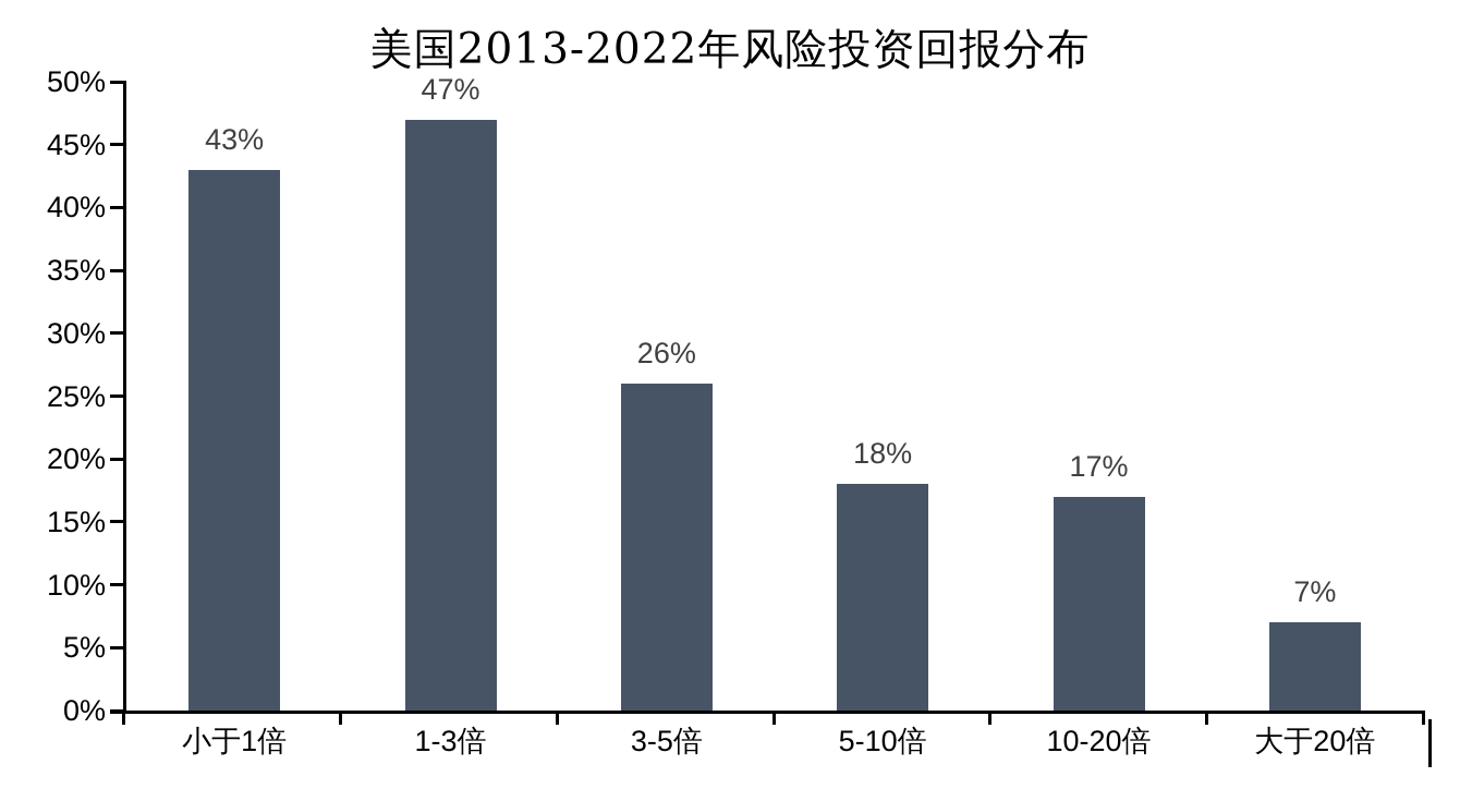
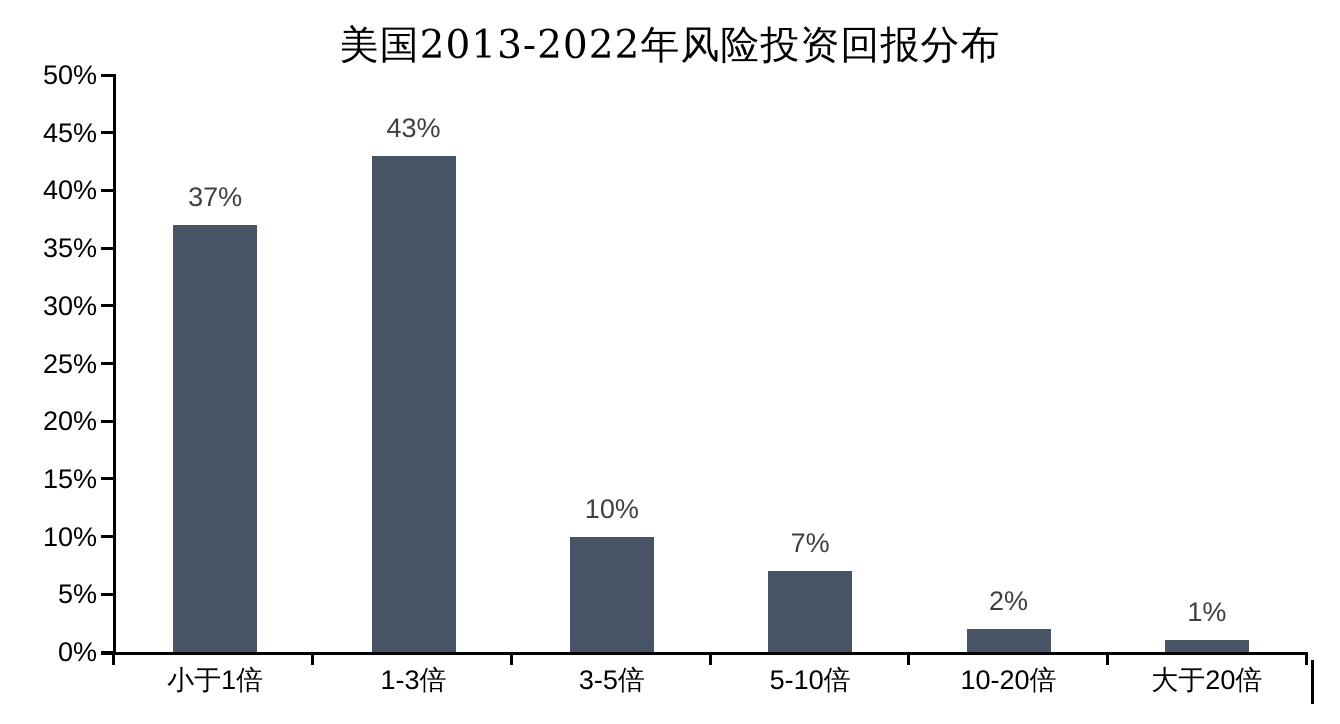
小于1倍: 43% -> 37%
1-3倍: 47% -> 43%
3-5倍: 26% -> 10%
5-10倍: 18% -> 7%
10-20倍: 17% -> 2%
大于20倍: 7% -> 1%
